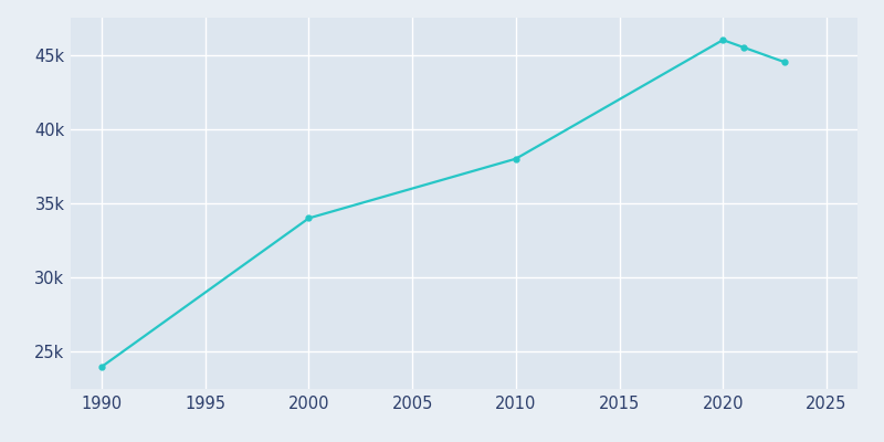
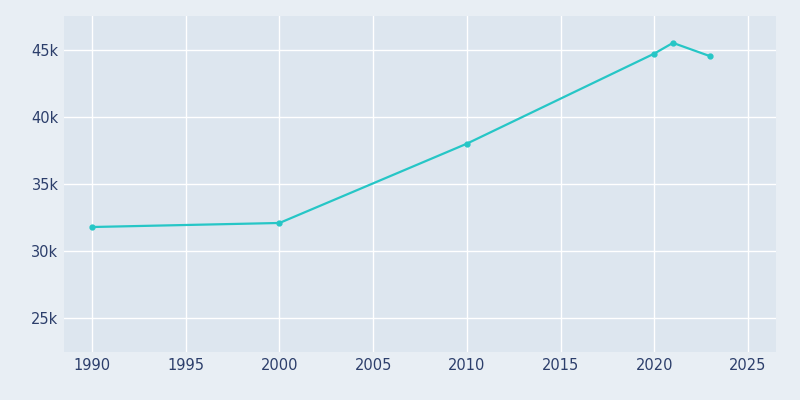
1990: 24.0k -> 31.8k
2000: 34.0k -> 32.1k
2020: 46.0k -> 44.7k
